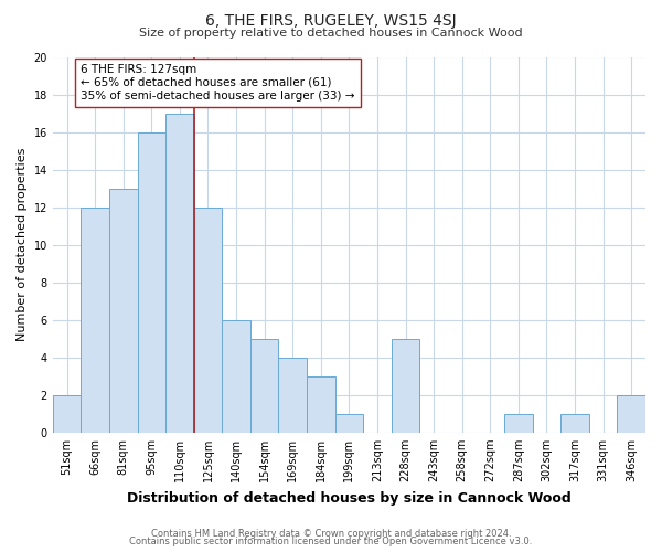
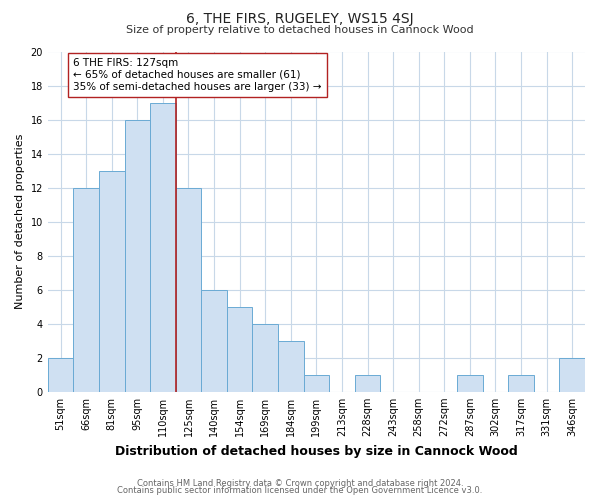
228sqm: 5 -> 1
